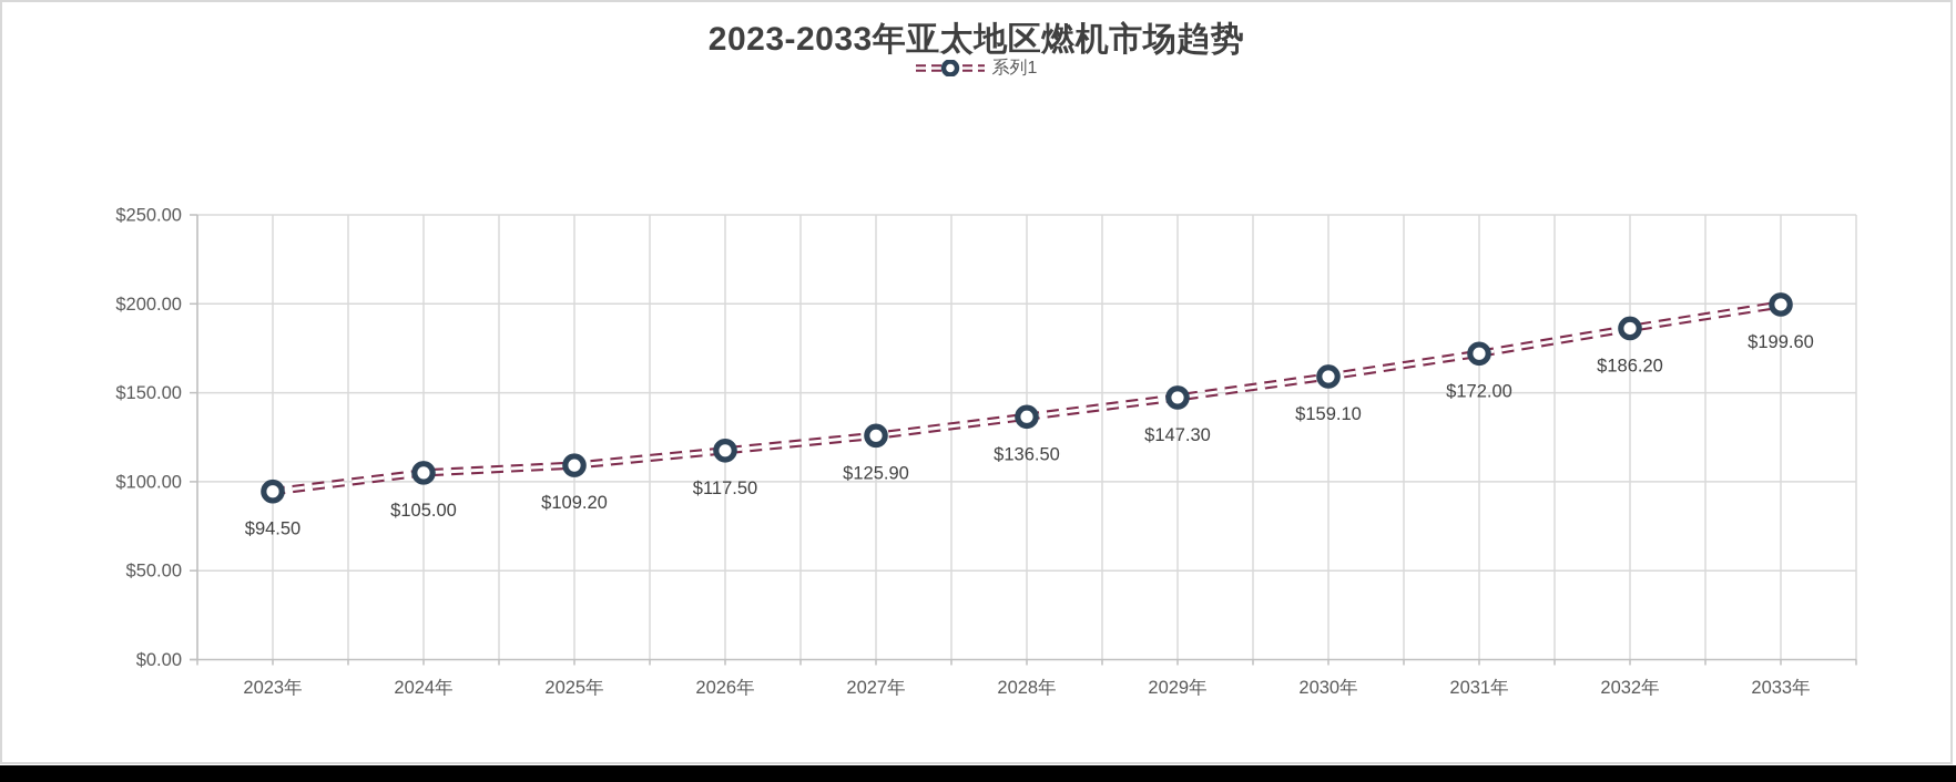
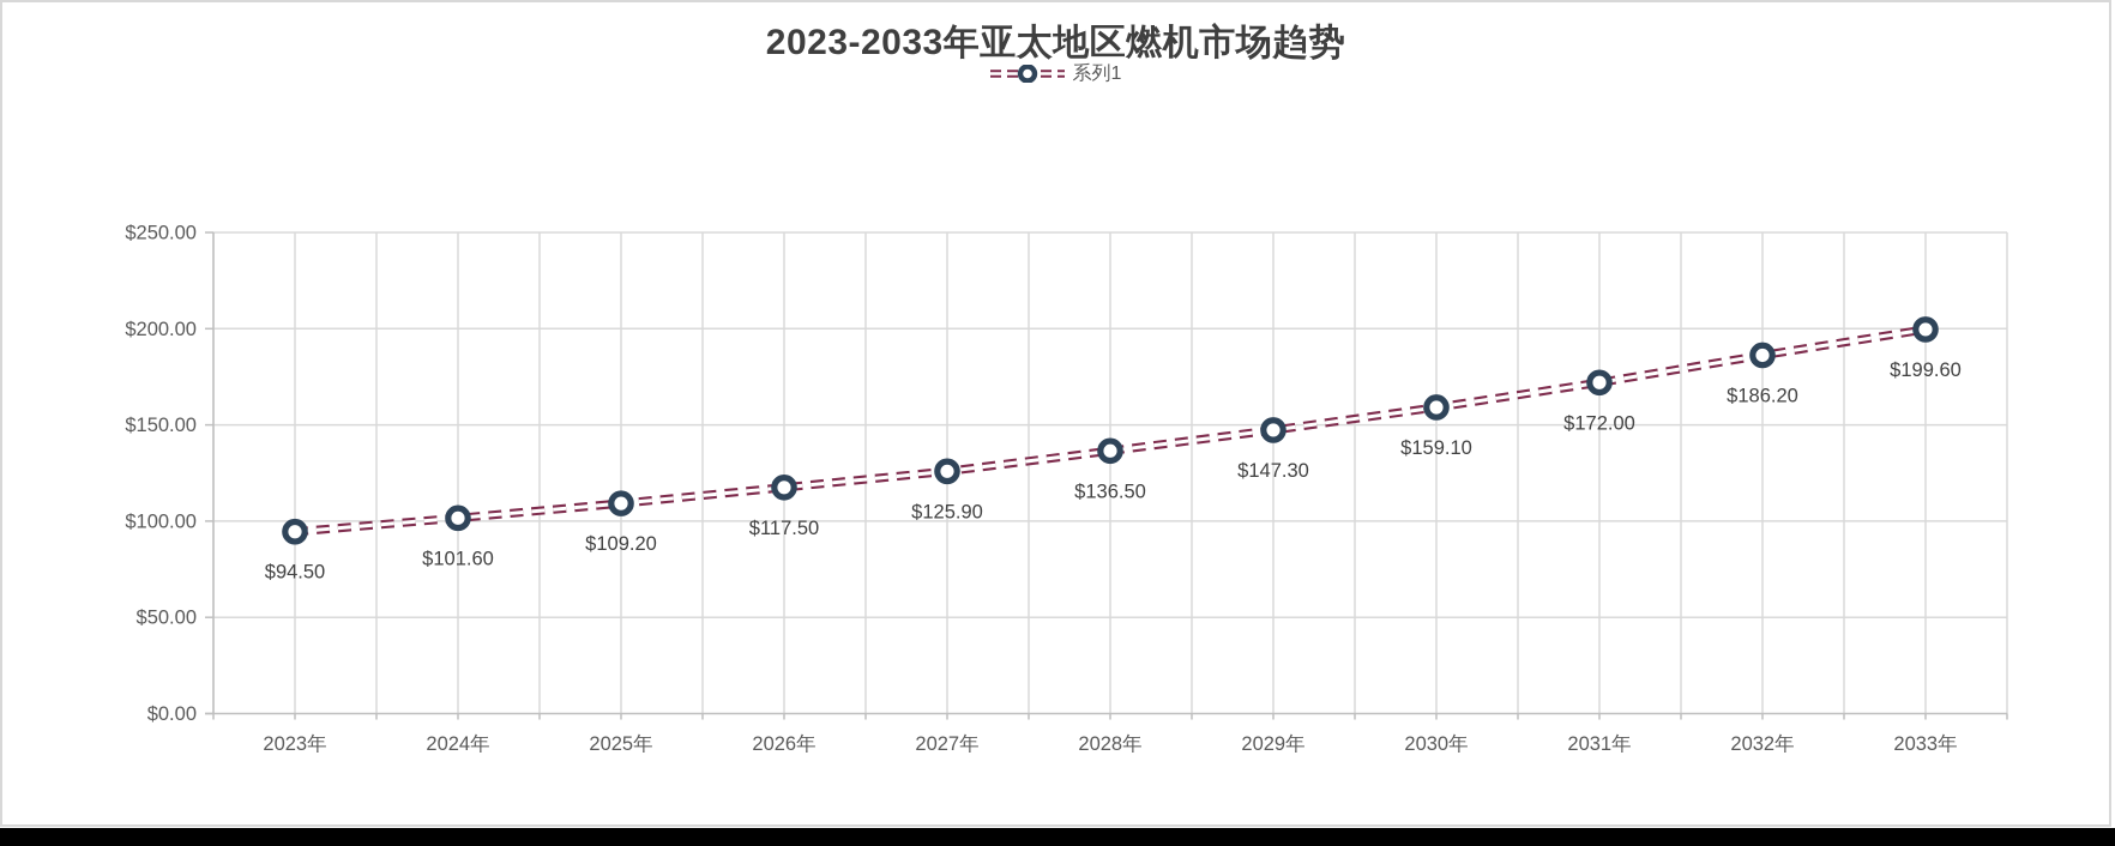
2024年: $105.00 -> $101.60
